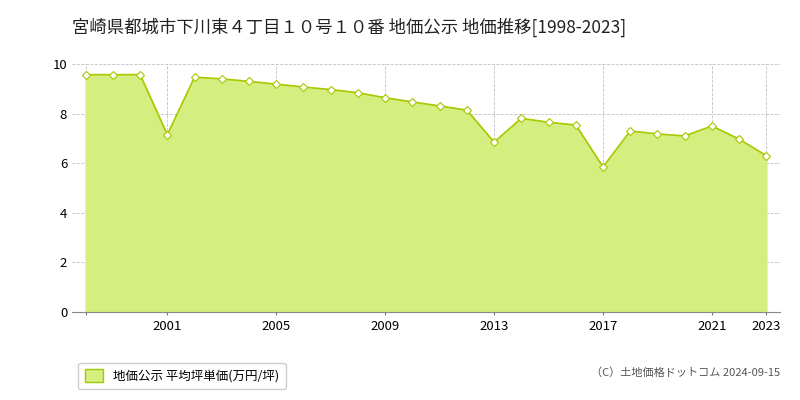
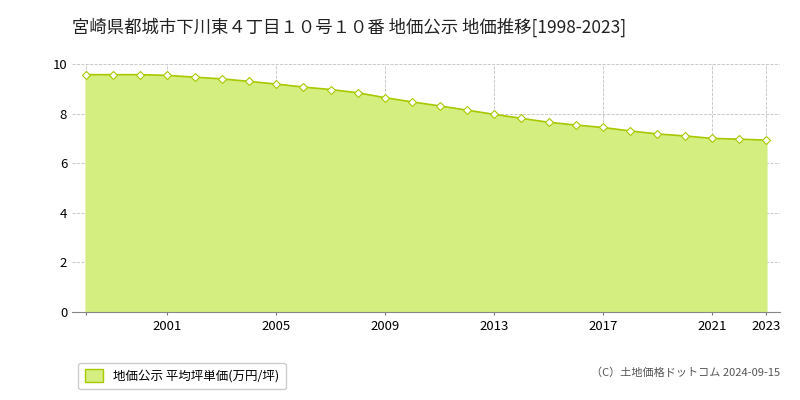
2001: 7.15 -> 9.54
2013: 6.85 -> 7.97
2017: 5.85 -> 7.44
2021: 7.50 -> 7.00
2023: 6.30 -> 6.93
